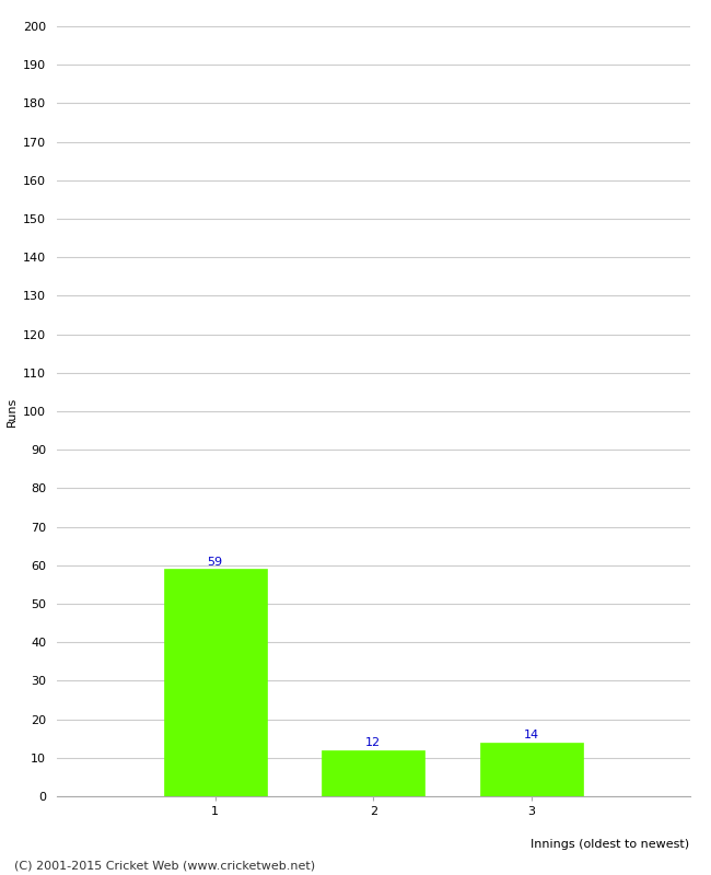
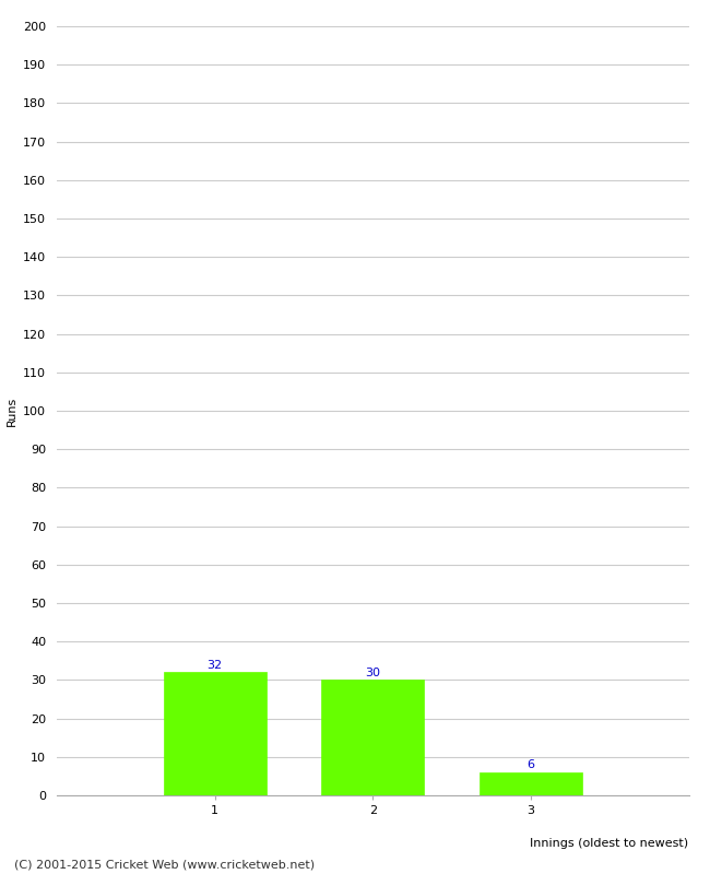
1: 59 -> 32
2: 12 -> 30
3: 14 -> 6
